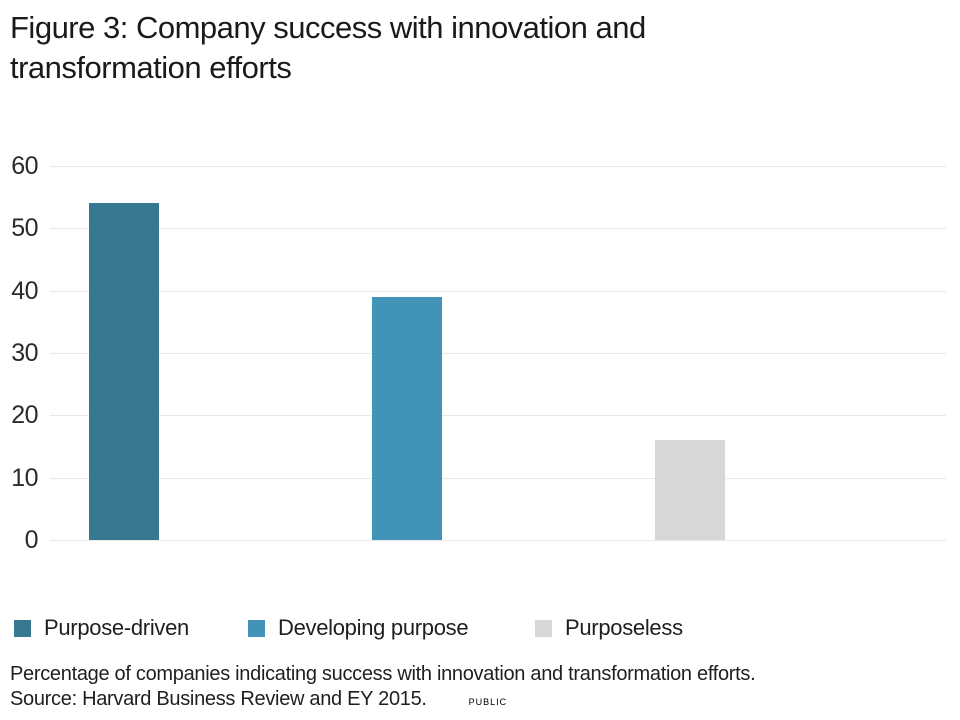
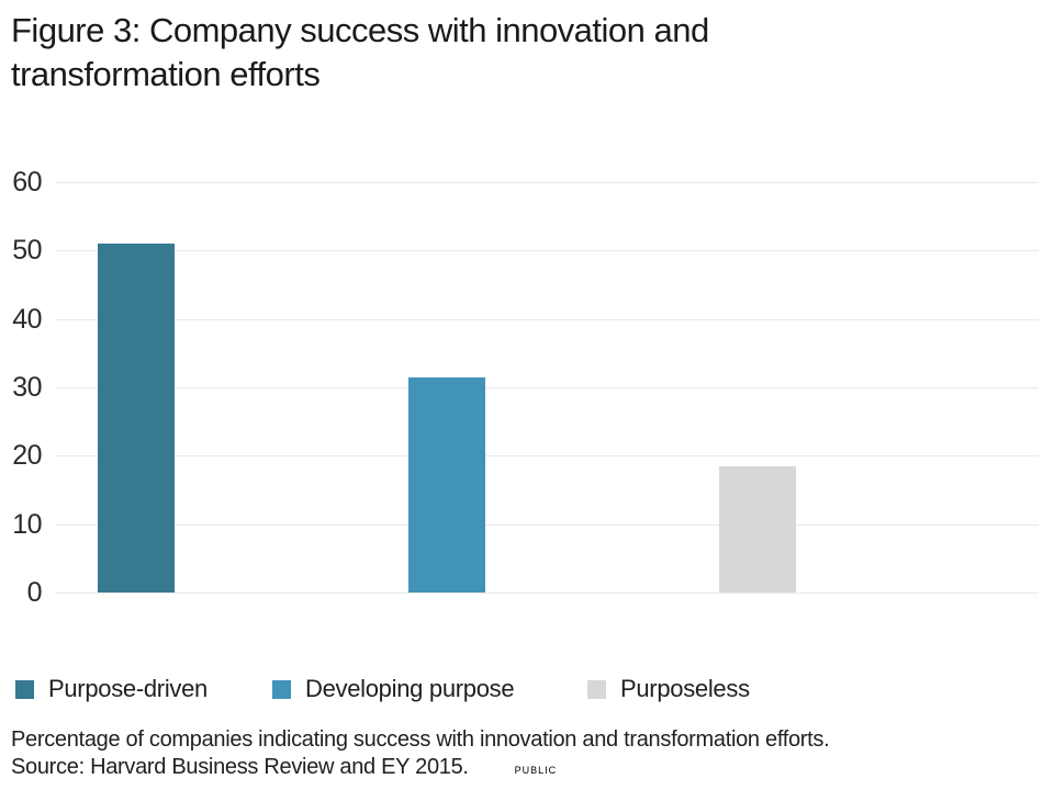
Purpose-driven: 54 -> 51
Developing purpose: 39 -> 32
Purposeless: 16 -> 18
